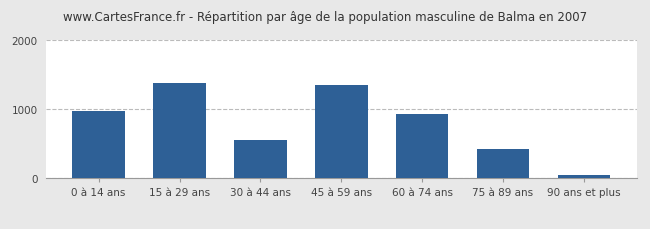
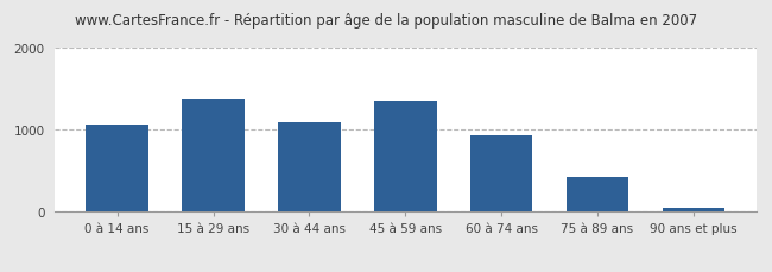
0 à 14 ans: 980 -> 1060
30 à 44 ans: 560 -> 1090
